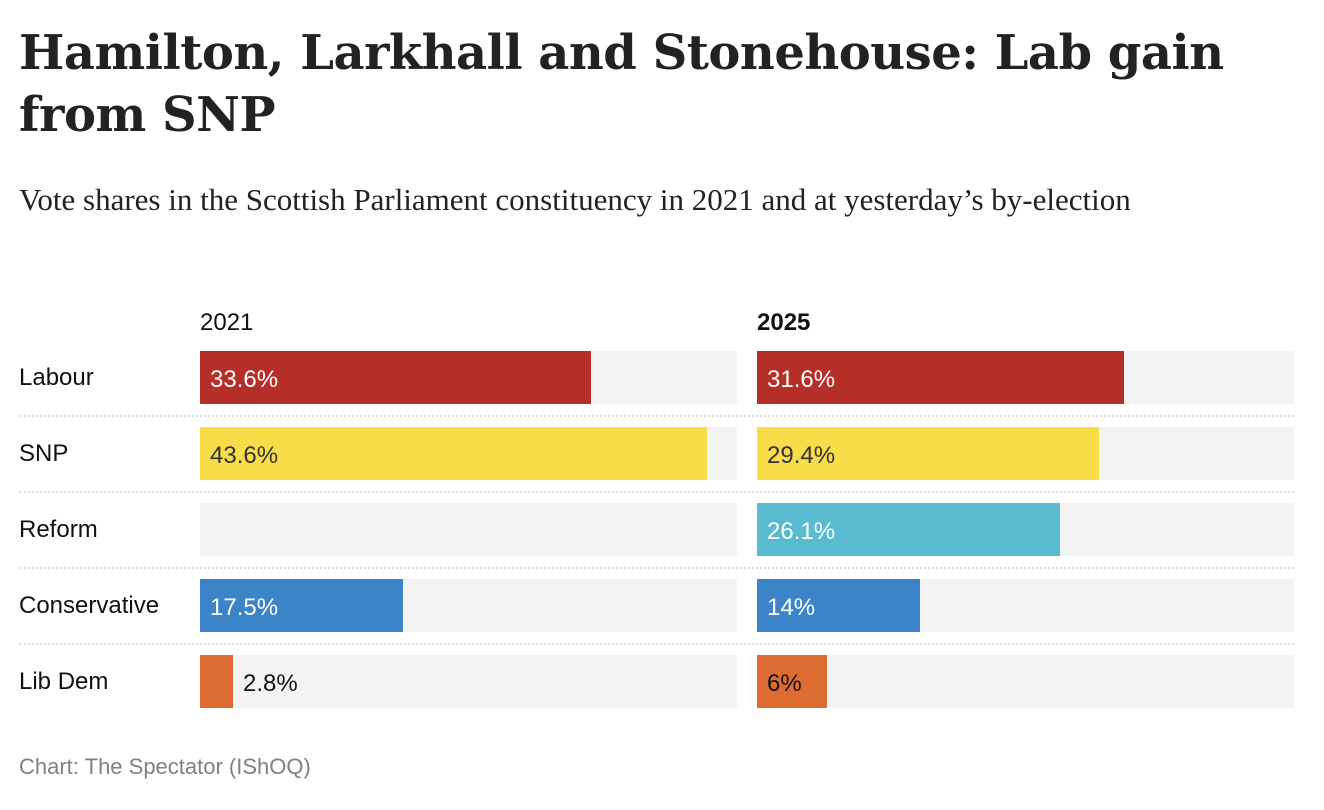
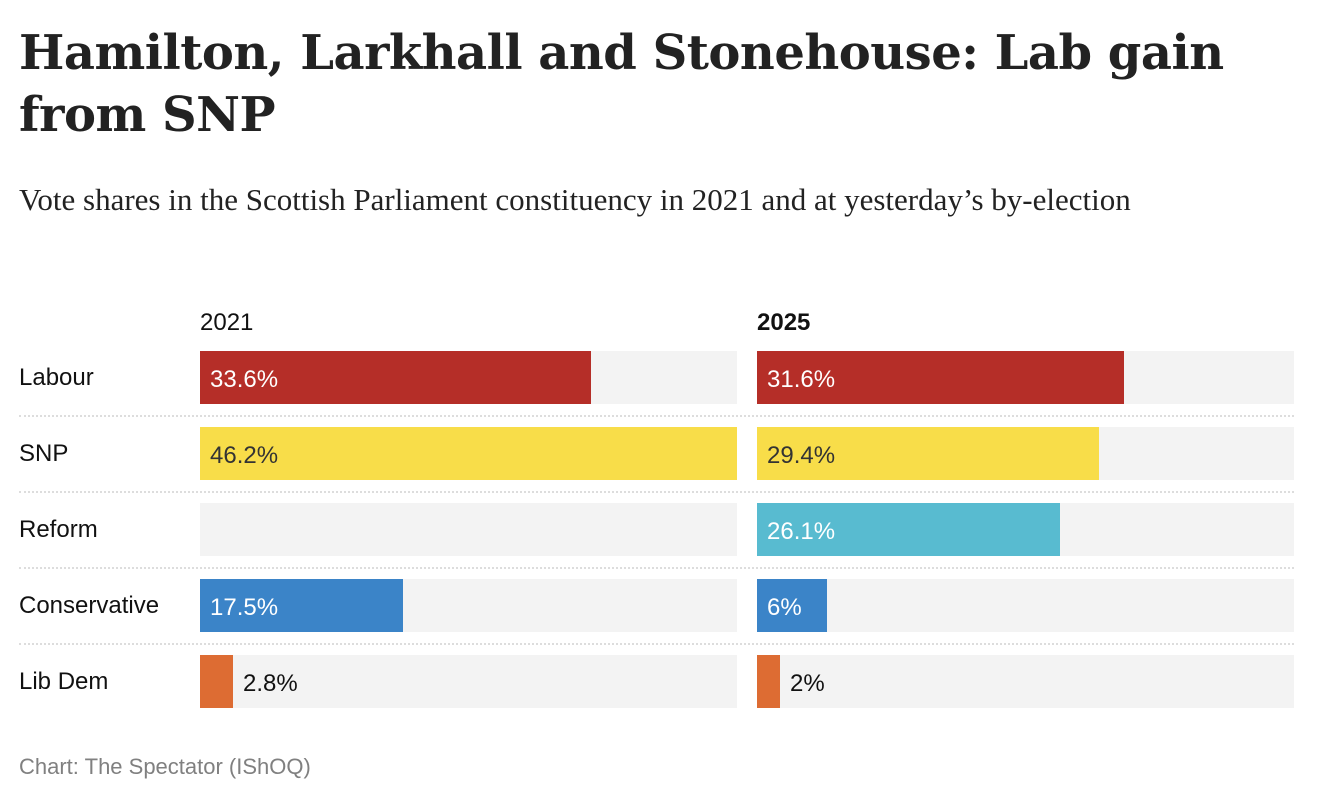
2021/SNP: 43.6% -> 46.2%
2025/Conservative: 14% -> 6%
2025/Lib Dem: 6% -> 2%
